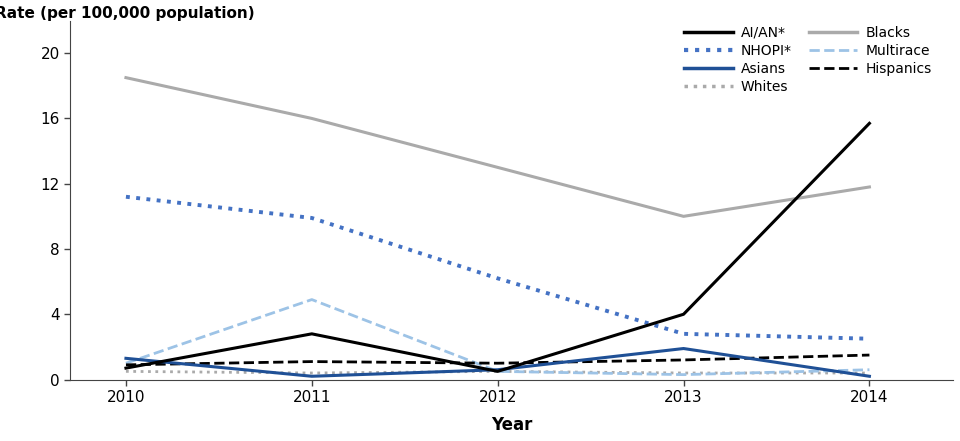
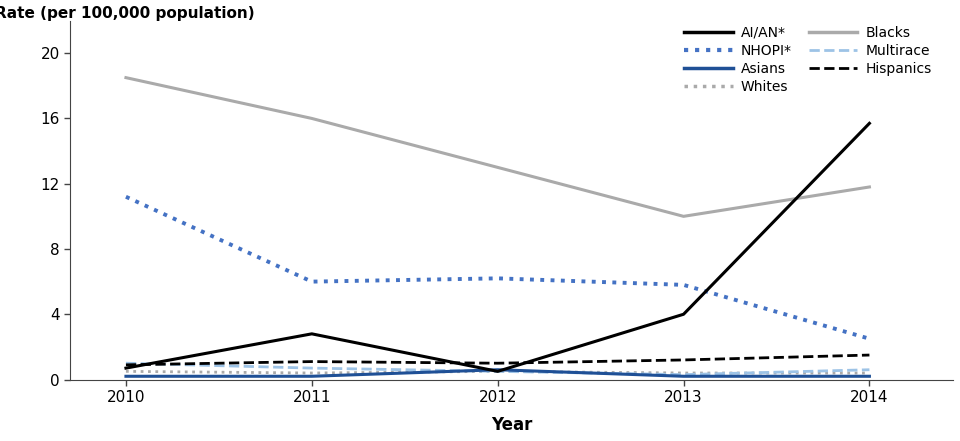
Asians/2010: 1.3 -> 0.2
NHOPI*/2011: 9.9 -> 6.0
Multirace/2011: 4.9 -> 0.7
Asians/2013: 1.9 -> 0.2
NHOPI*/2013: 2.8 -> 5.8
